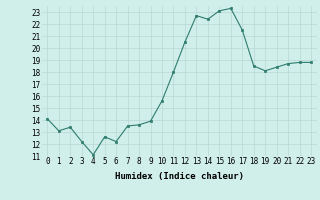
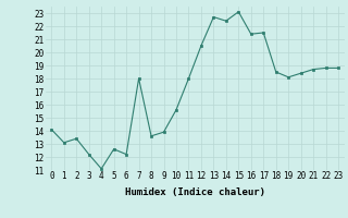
7: 13.5 -> 18.0
16: 23.3 -> 21.4
